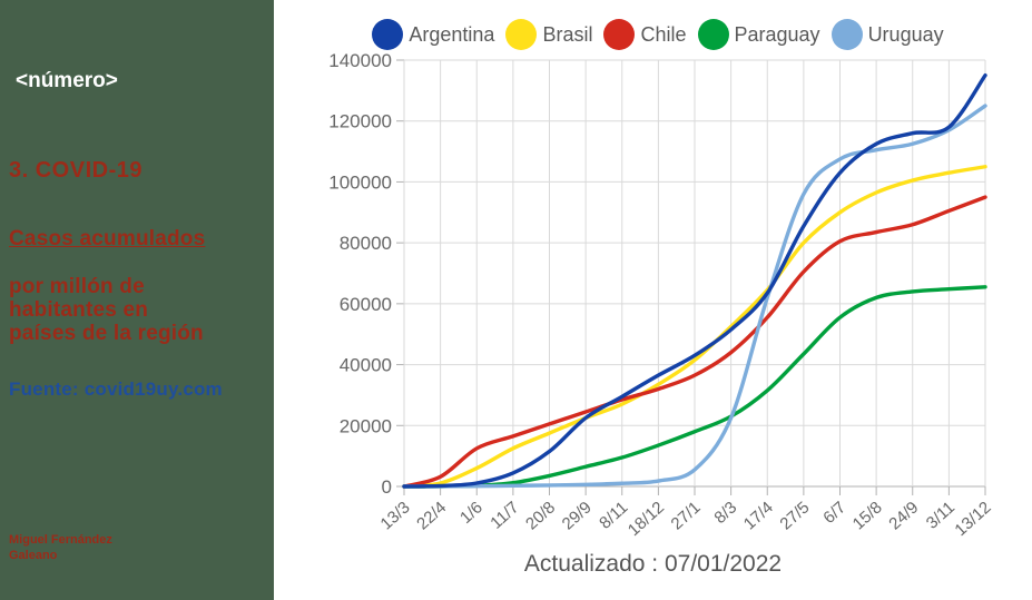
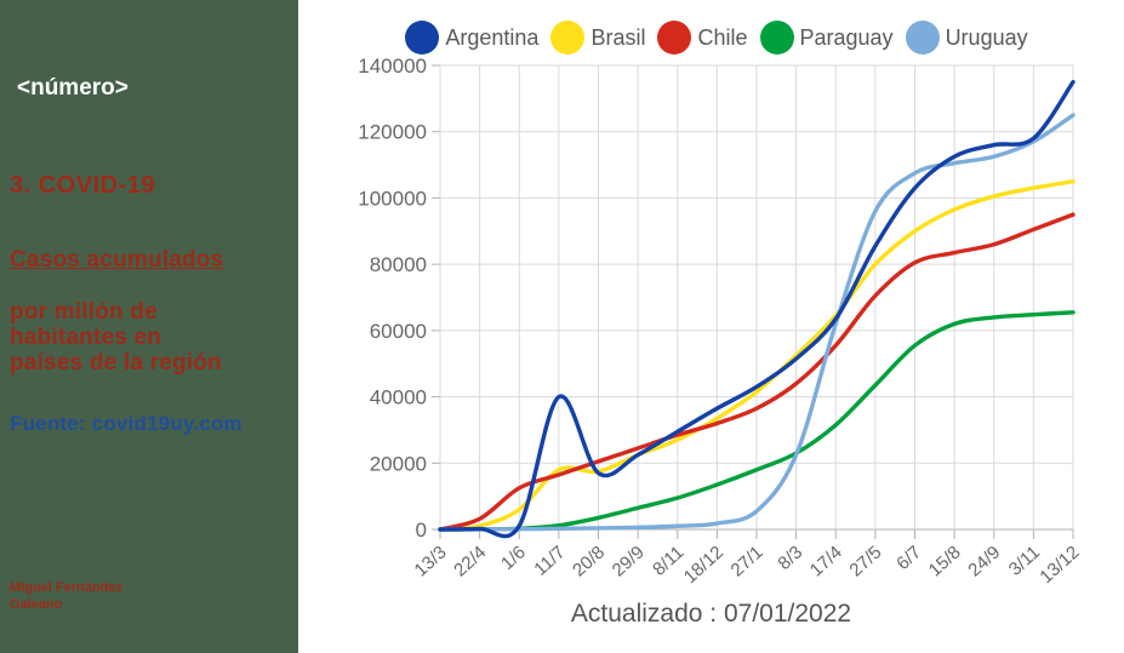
Argentina/11/7: 4000 -> 40000
Brasil/11/7: 12000 -> 18000
Argentina/20/8: 12000 -> 17000
